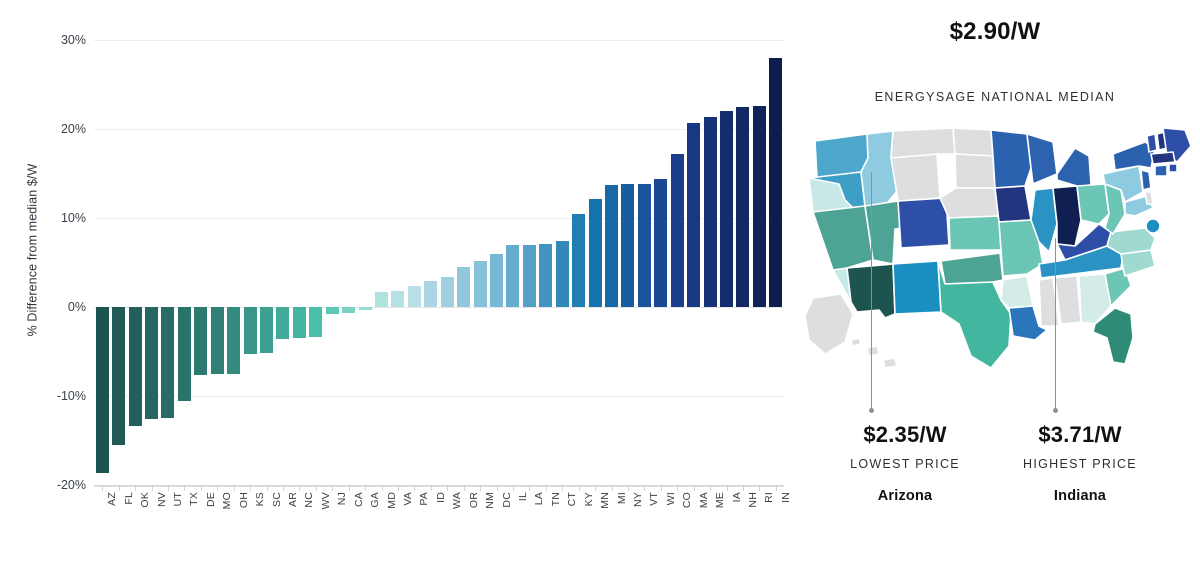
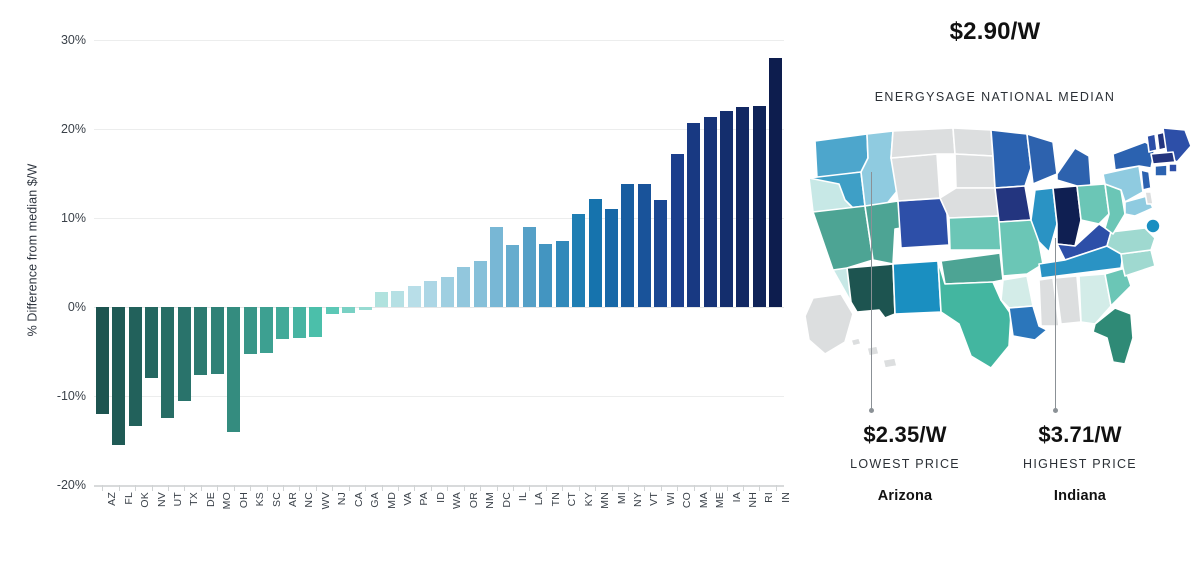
AZ: -19% -> -12%
NV: -13% -> -8%
OH: -8% -> -14%
DC: 6% -> 9%
LA: 7% -> 9%
MI: 14% -> 11%
WI: 14% -> 12%
